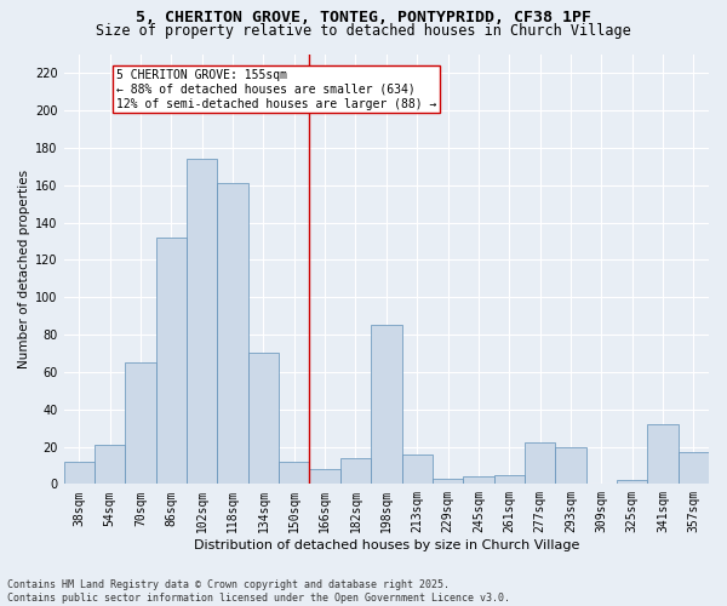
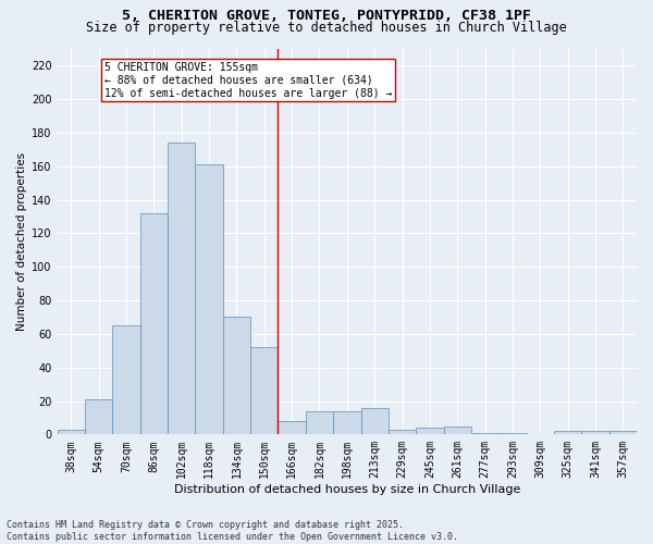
38sqm: 12 -> 3
150sqm: 12 -> 52
198sqm: 85 -> 14
277sqm: 22 -> 1
293sqm: 20 -> 1
341sqm: 32 -> 2
357sqm: 17 -> 2
